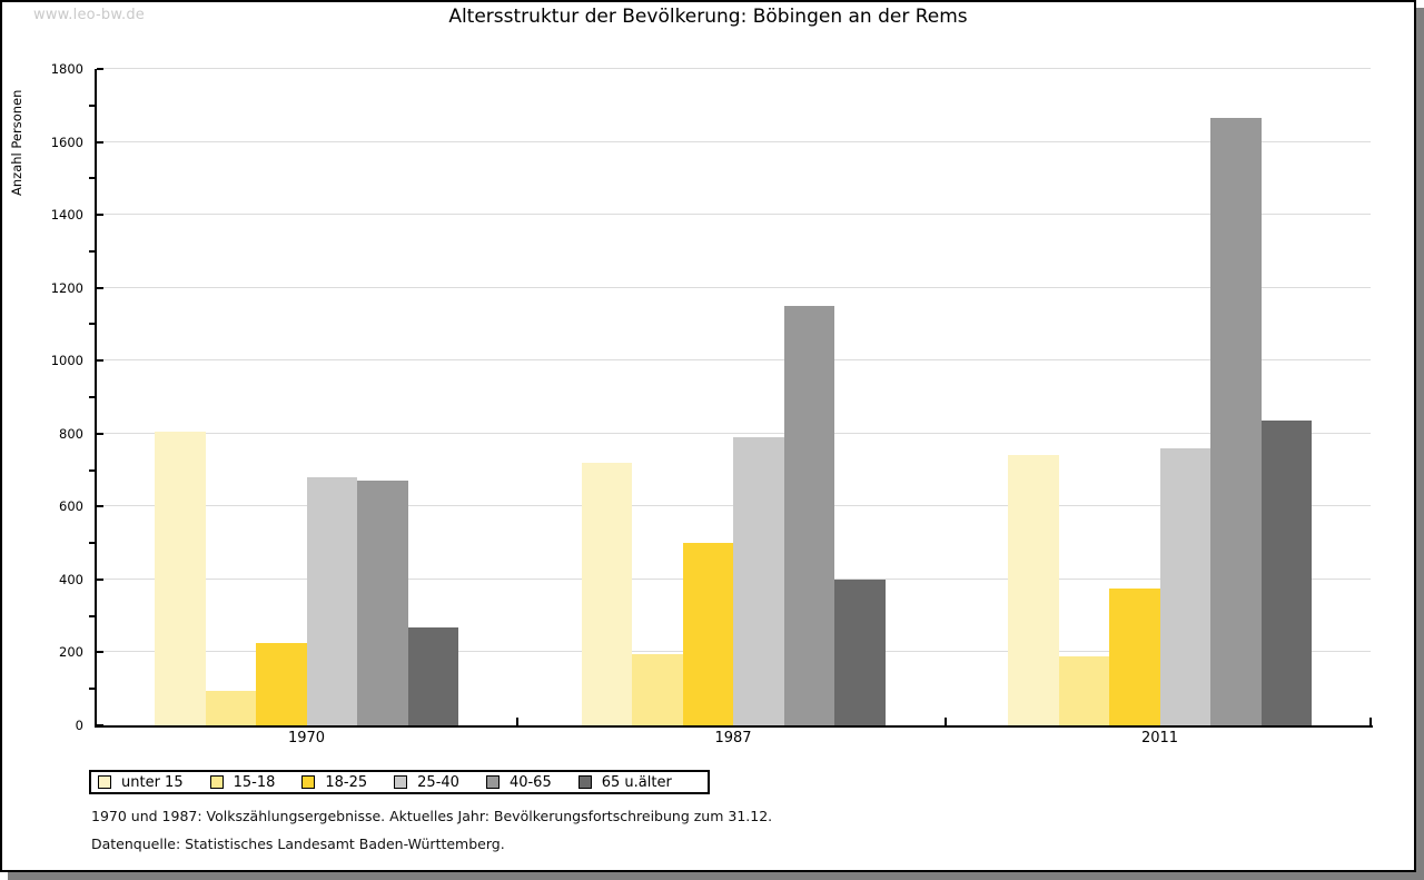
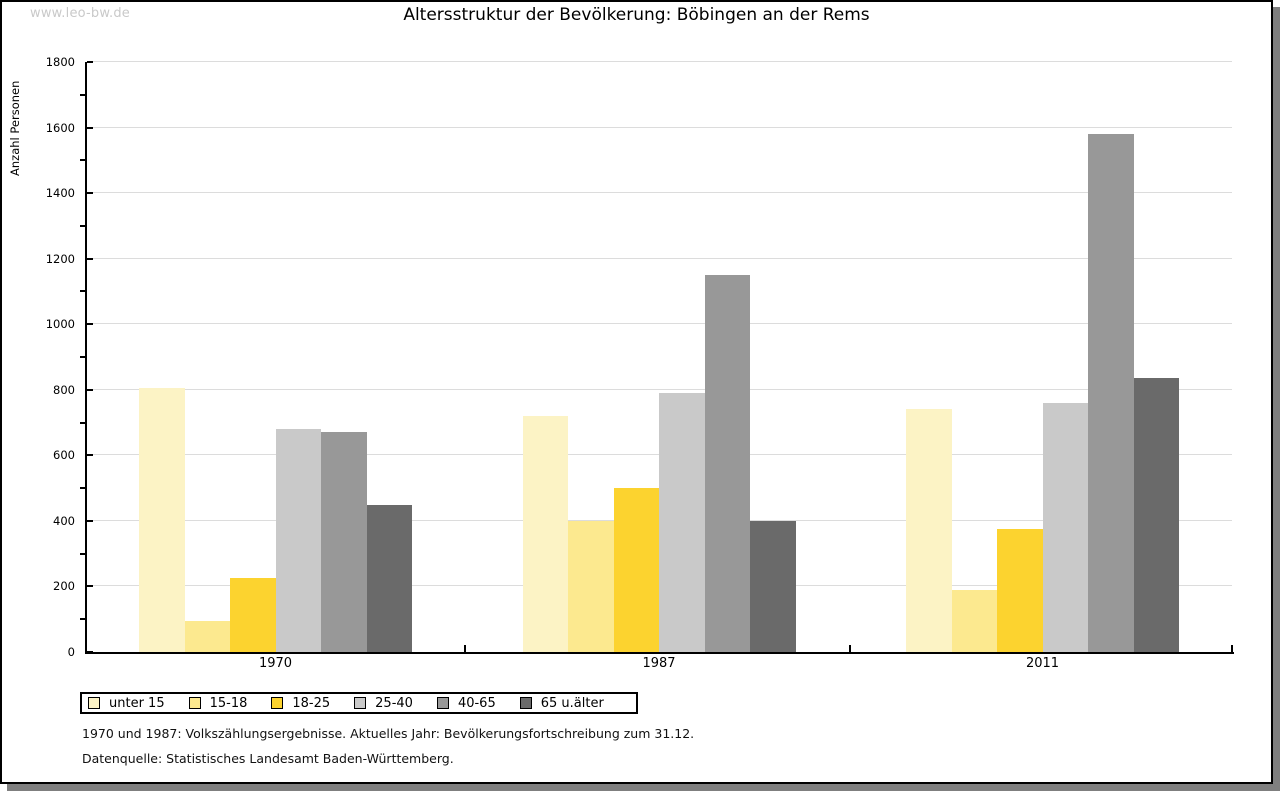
65 u.älter/1970: 270 -> 450
15-18/1987: 200 -> 400
40-65/2011: 1660 -> 1580
